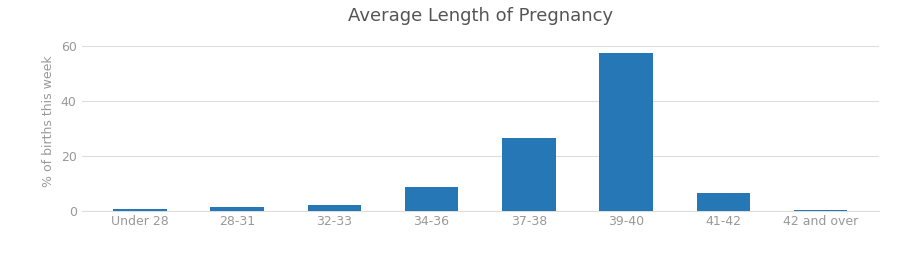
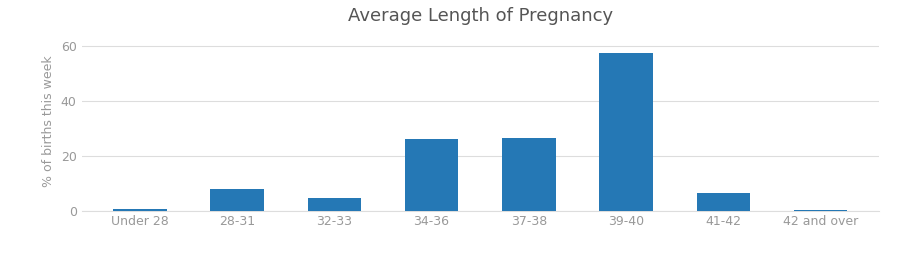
28-31: 1.3 -> 8.0
32-33: 2.0 -> 4.5
34-36: 8.5 -> 26.0
